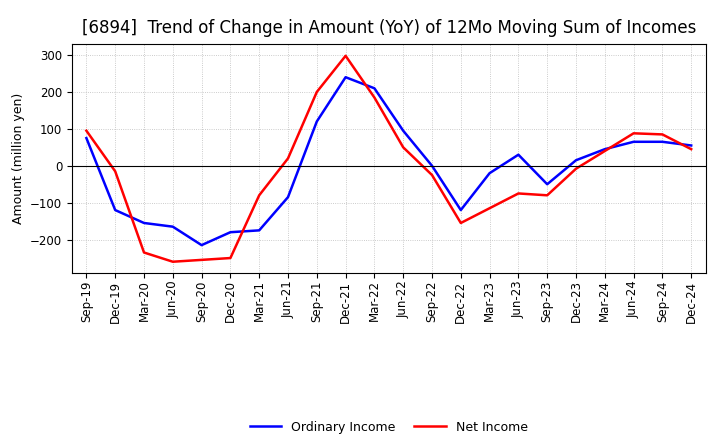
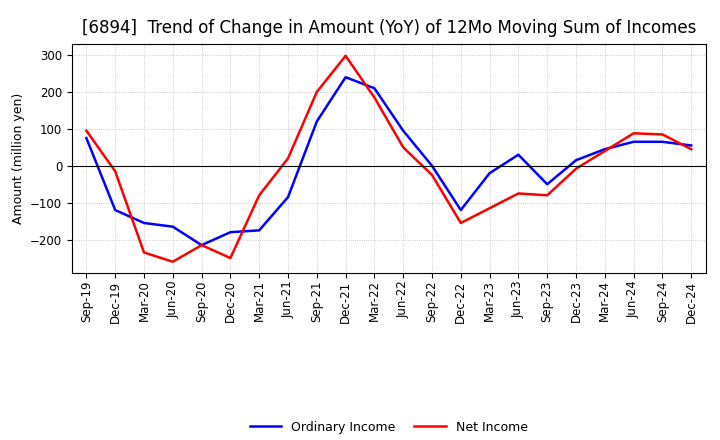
Net Income/Sep-20: -255 -> -215
